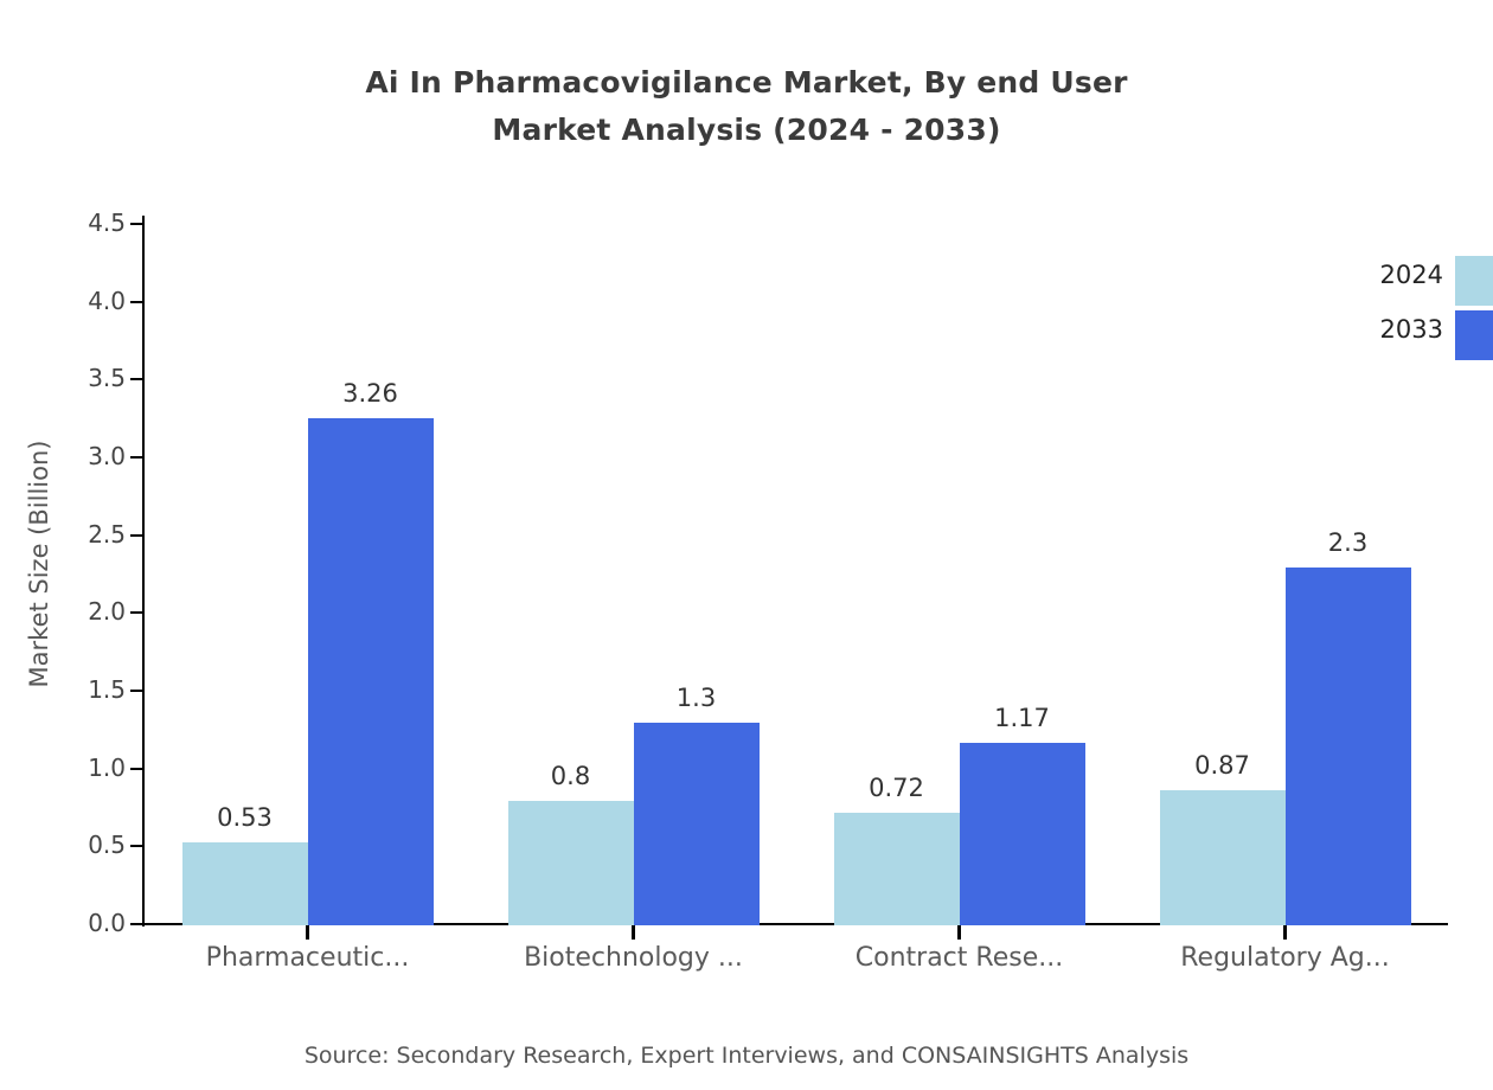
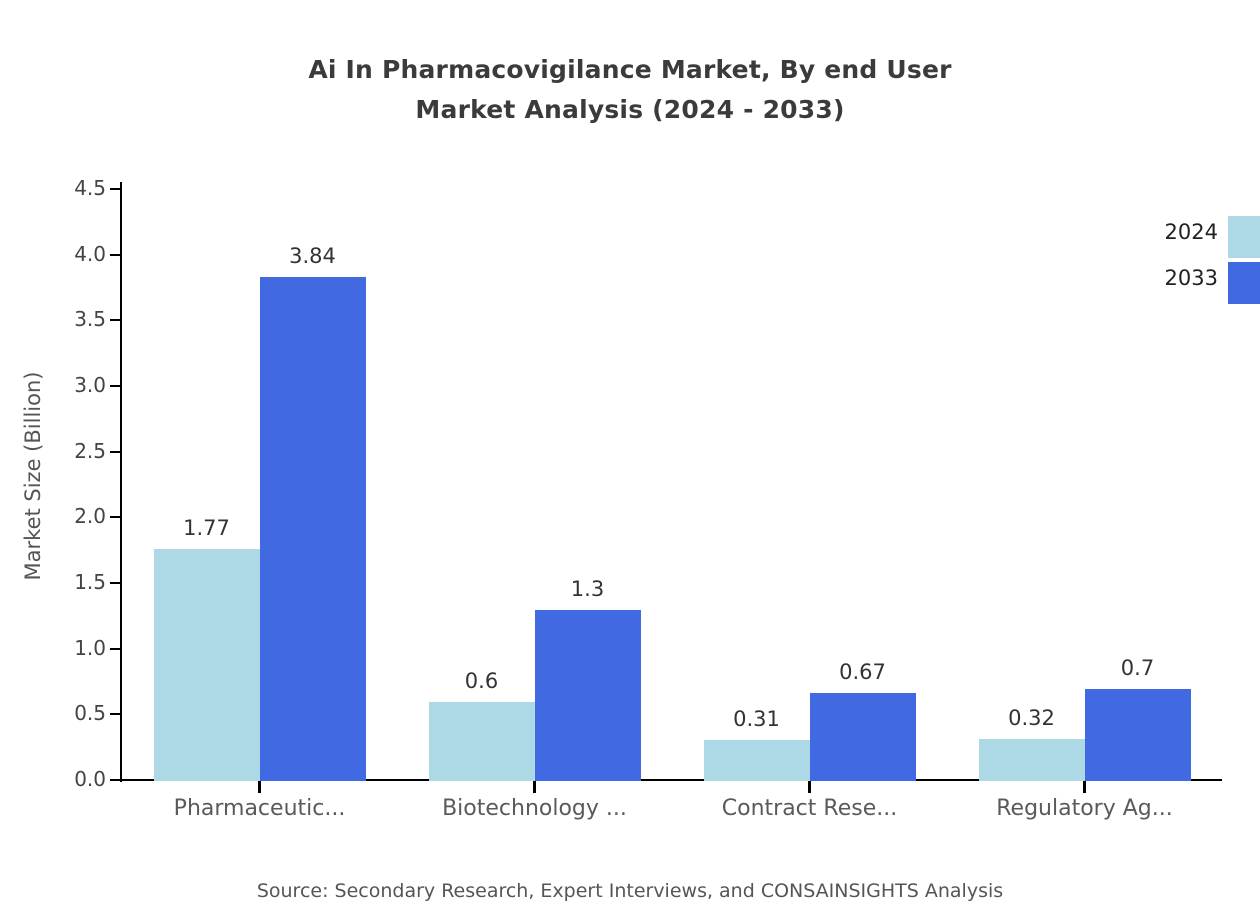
2024/Pharmaceutic...: 0.53 -> 1.77
2033/Pharmaceutic...: 3.26 -> 3.84
2024/Biotechnology ...: 0.8 -> 0.6
2024/Contract Rese...: 0.72 -> 0.31
2033/Contract Rese...: 1.17 -> 0.67
2024/Regulatory Ag...: 0.87 -> 0.32
2033/Regulatory Ag...: 2.3 -> 0.7
